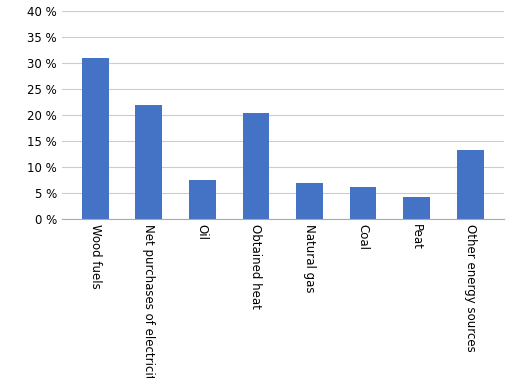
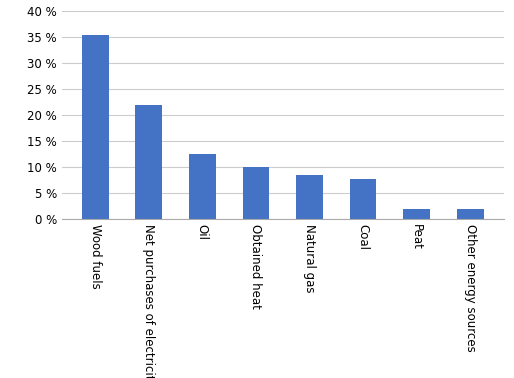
Wood fuels: 31.0 % -> 35.5 %
Oil: 7.6 % -> 12.5 %
Obtained heat: 20.4 % -> 10.0 %
Natural gas: 7.0 % -> 8.5 %
Coal: 6.2 % -> 7.8 %
Peat: 4.2 % -> 2.0 %
Other energy sources: 13.4 % -> 2.0 %
